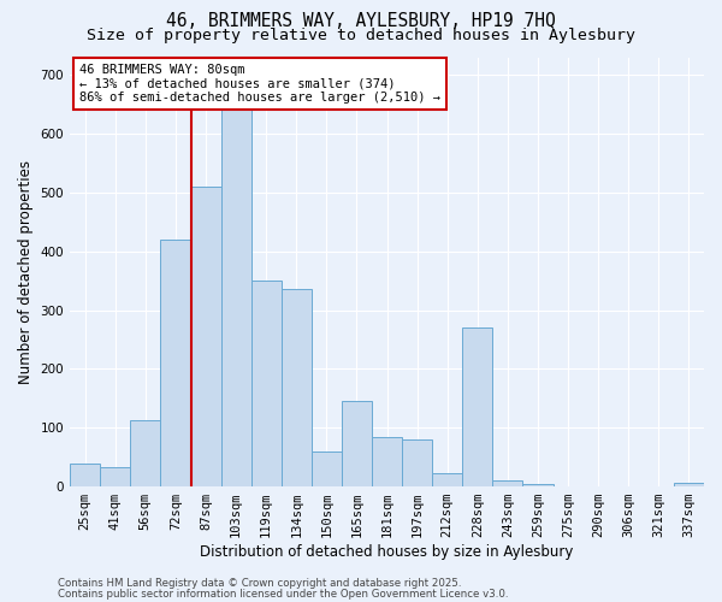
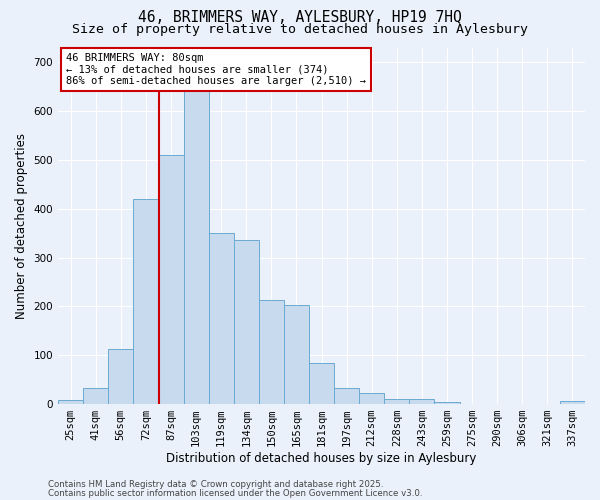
25sqm: 40 -> 8
150sqm: 60 -> 213
165sqm: 145 -> 203
197sqm: 80 -> 33
228sqm: 270 -> 11
